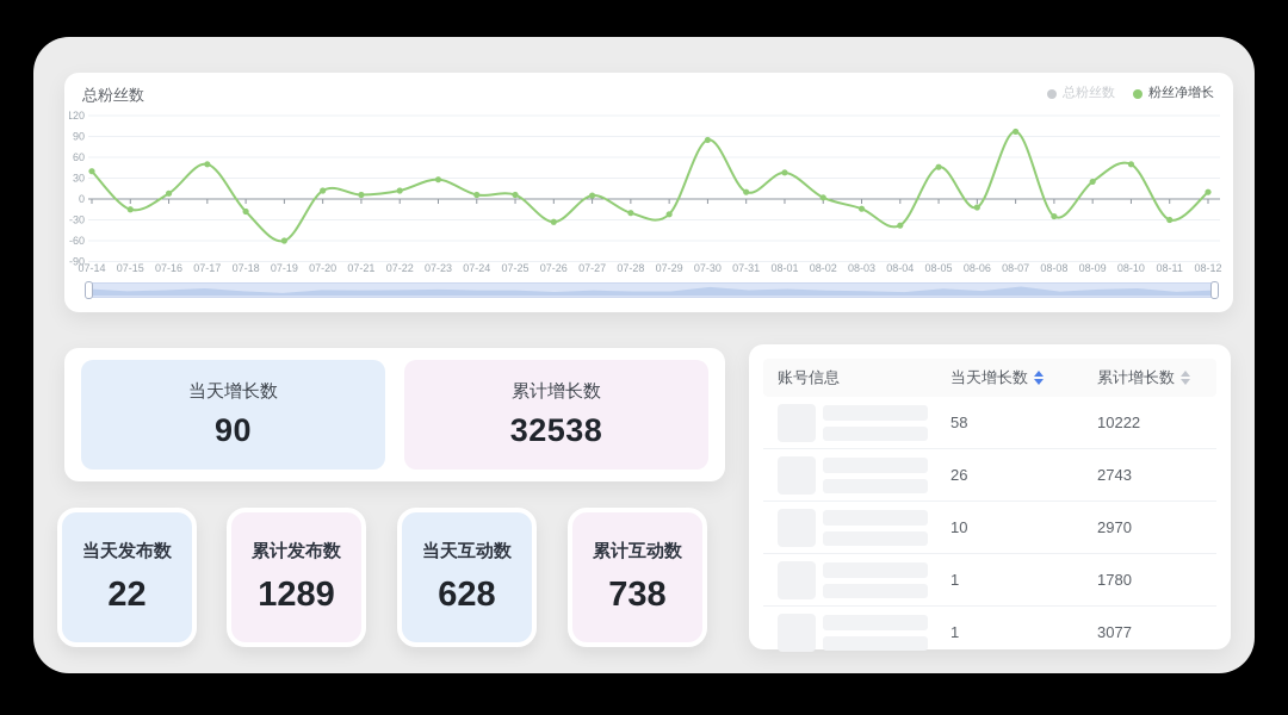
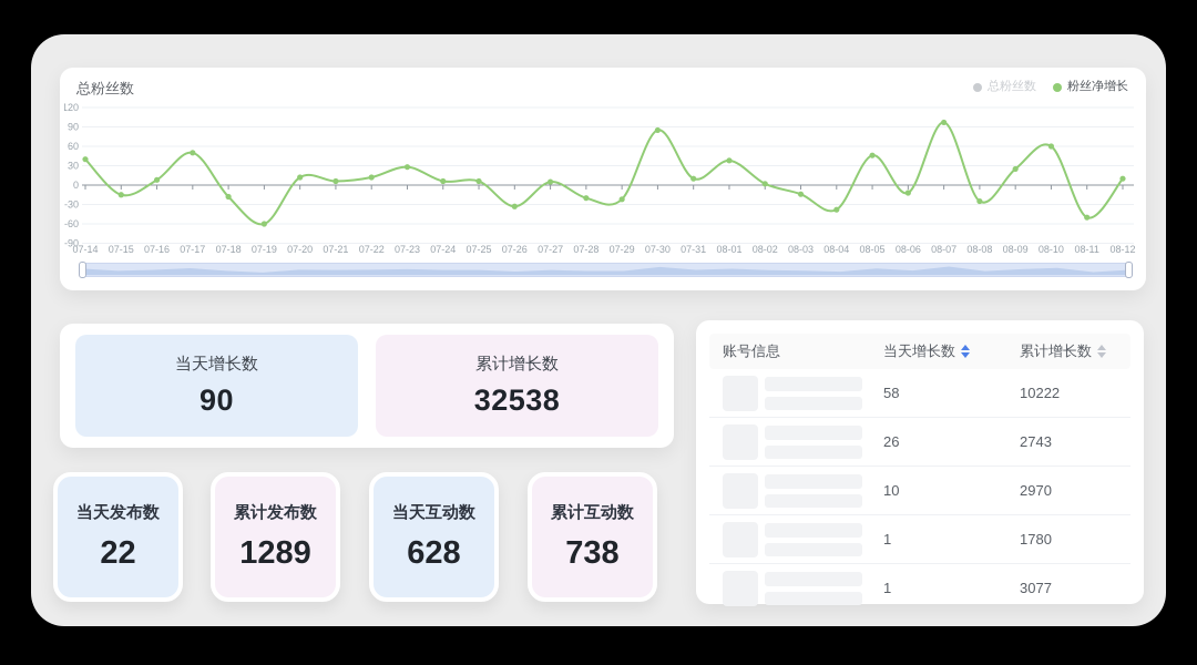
08-10: 50 -> 60
08-11: -30 -> -50
